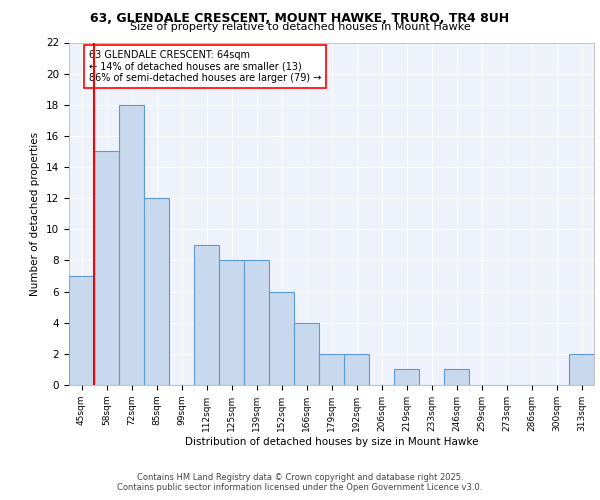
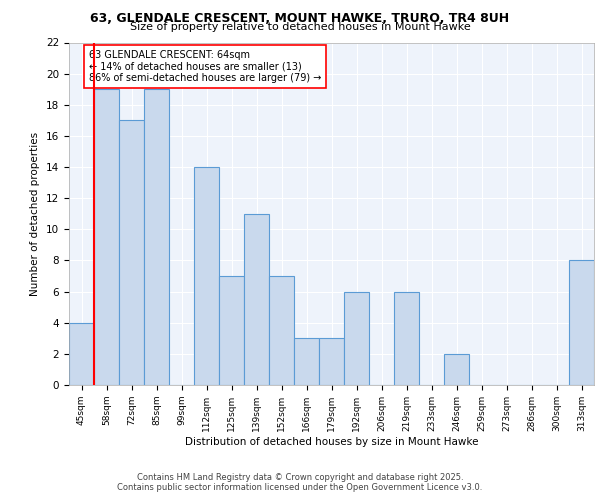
45sqm: 7 -> 4
58sqm: 15 -> 19
72sqm: 18 -> 17
85sqm: 12 -> 19
112sqm: 9 -> 14
125sqm: 8 -> 7
139sqm: 8 -> 11
152sqm: 6 -> 7
166sqm: 4 -> 3
179sqm: 2 -> 3
192sqm: 2 -> 6
219sqm: 1 -> 6
246sqm: 1 -> 2
313sqm: 2 -> 8
